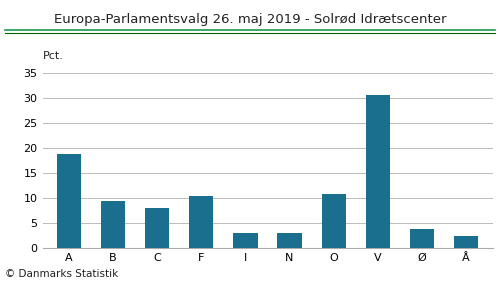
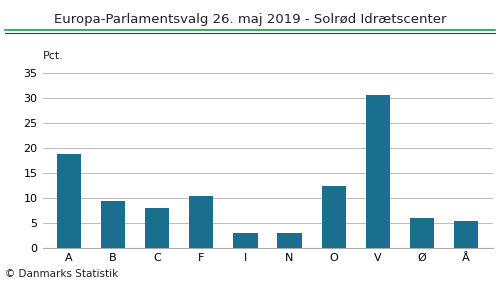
O: 10.9 -> 12.5
Ø: 3.8 -> 6.0
Å: 2.4 -> 5.5
